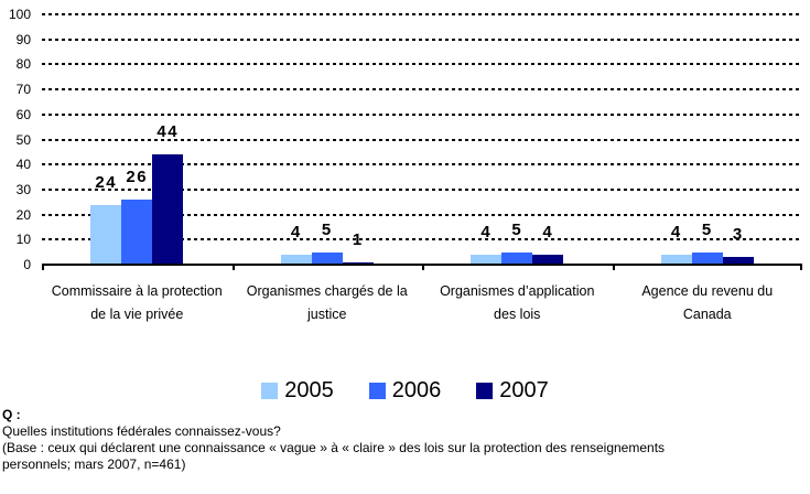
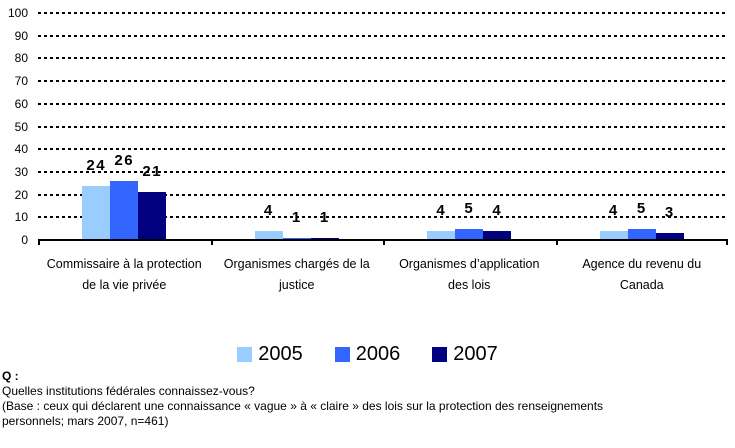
2007/Commissaire à la protection de la vie privée: 44 -> 21
2006/Organismes chargés de la justice: 5 -> 1
